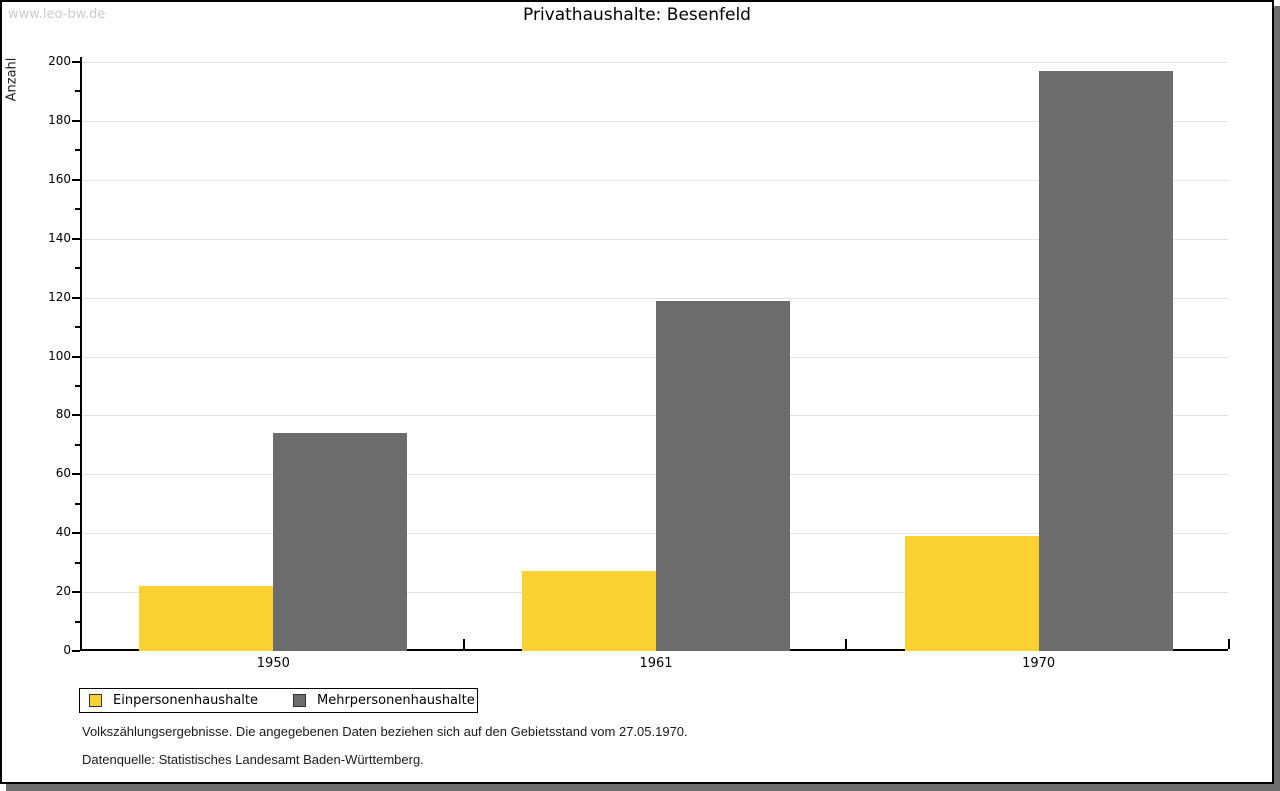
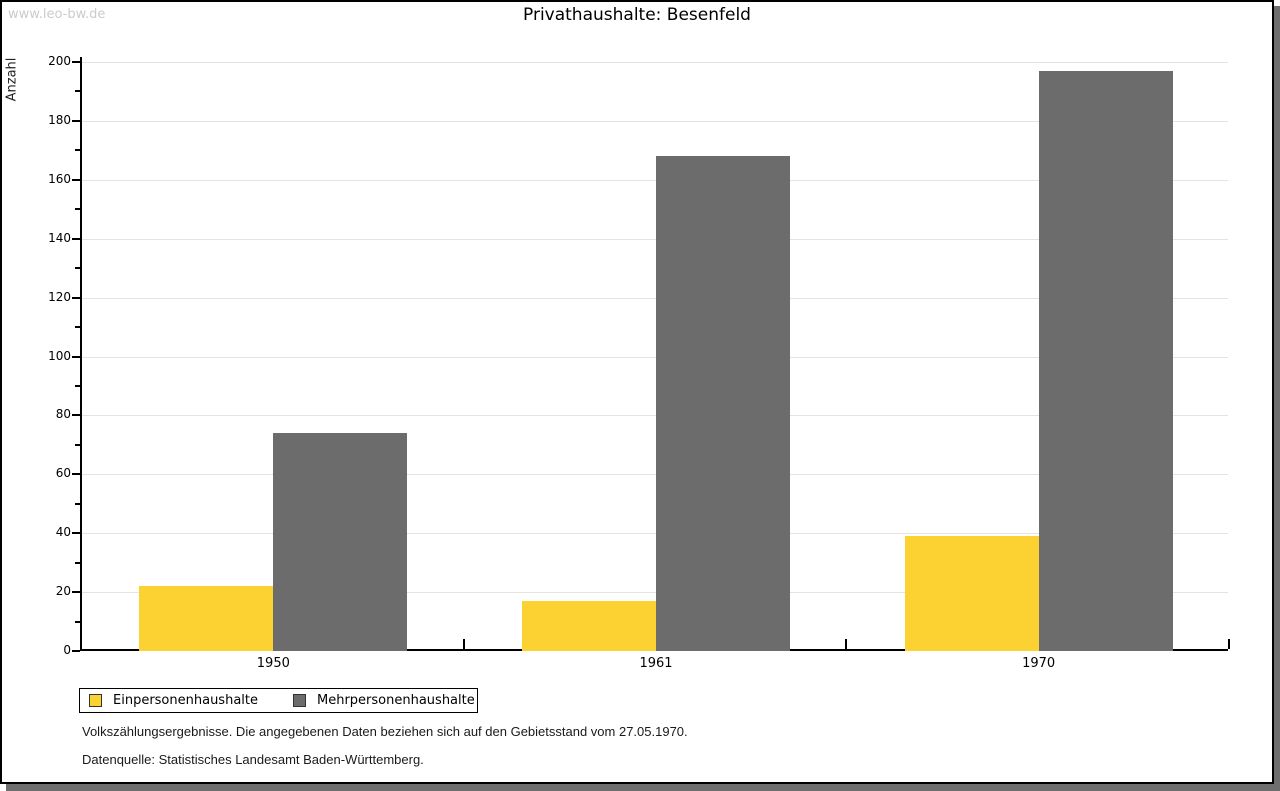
Einpersonenhaushalte/1961: 27 -> 17
Mehrpersonenhaushalte/1961: 119 -> 168
